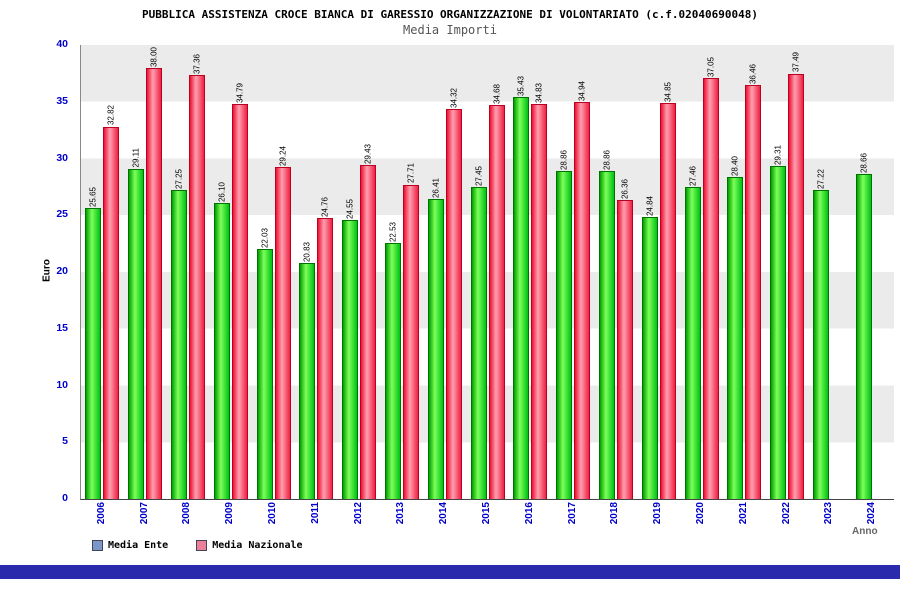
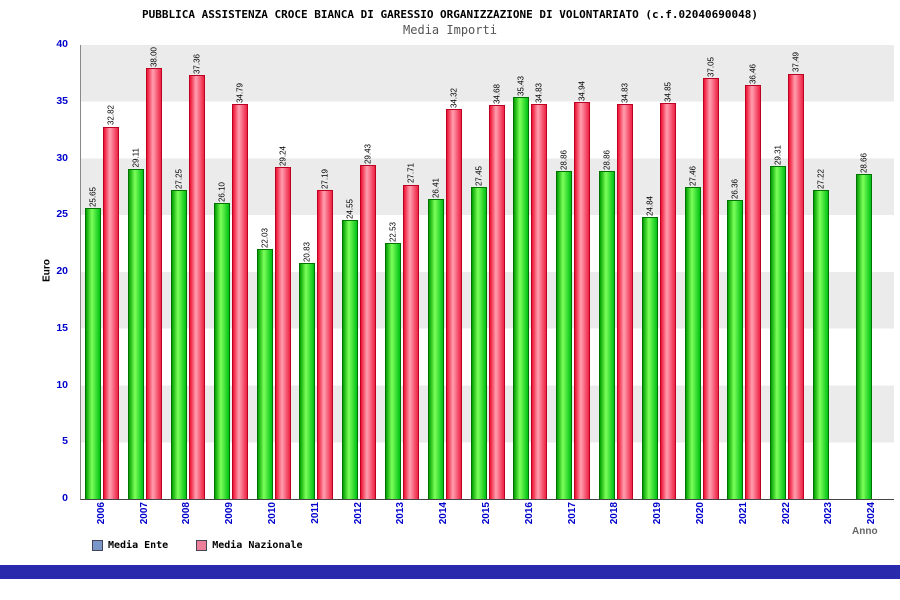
Media Nazionale/2011: 24.76 -> 27.19
Media Nazionale/2018: 26.36 -> 34.83
Media Ente/2021: 28.40 -> 26.36
